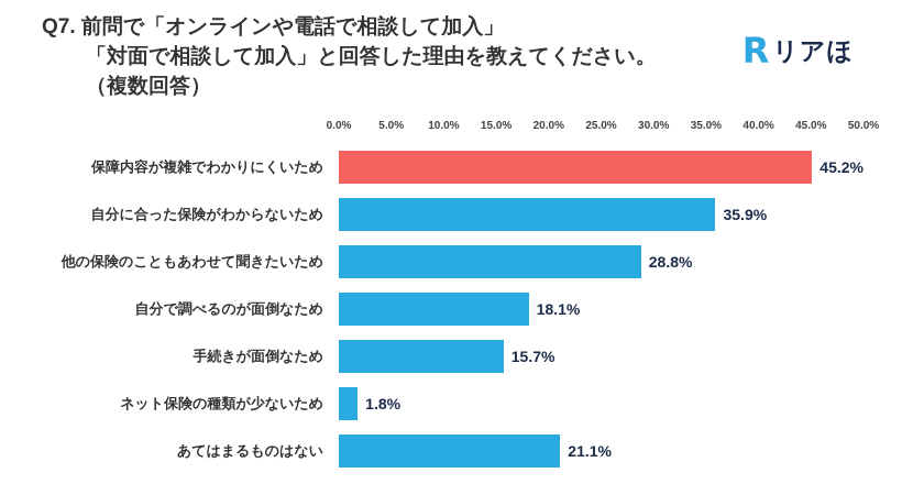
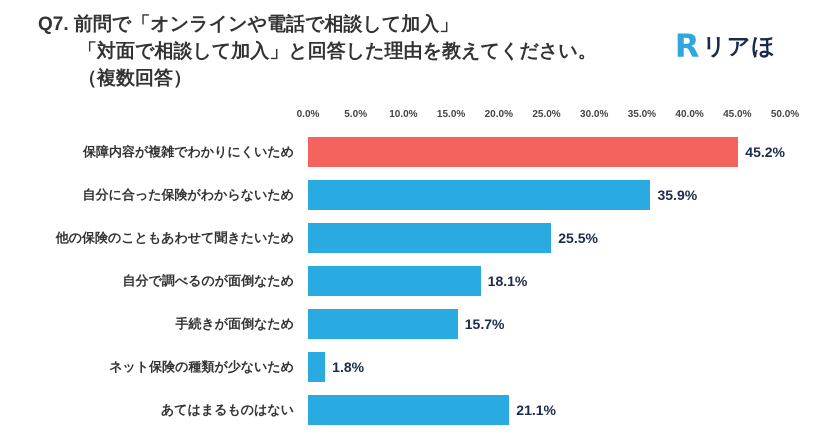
他の保険のこともあわせて聞きたいため: 28.8% -> 25.5%
